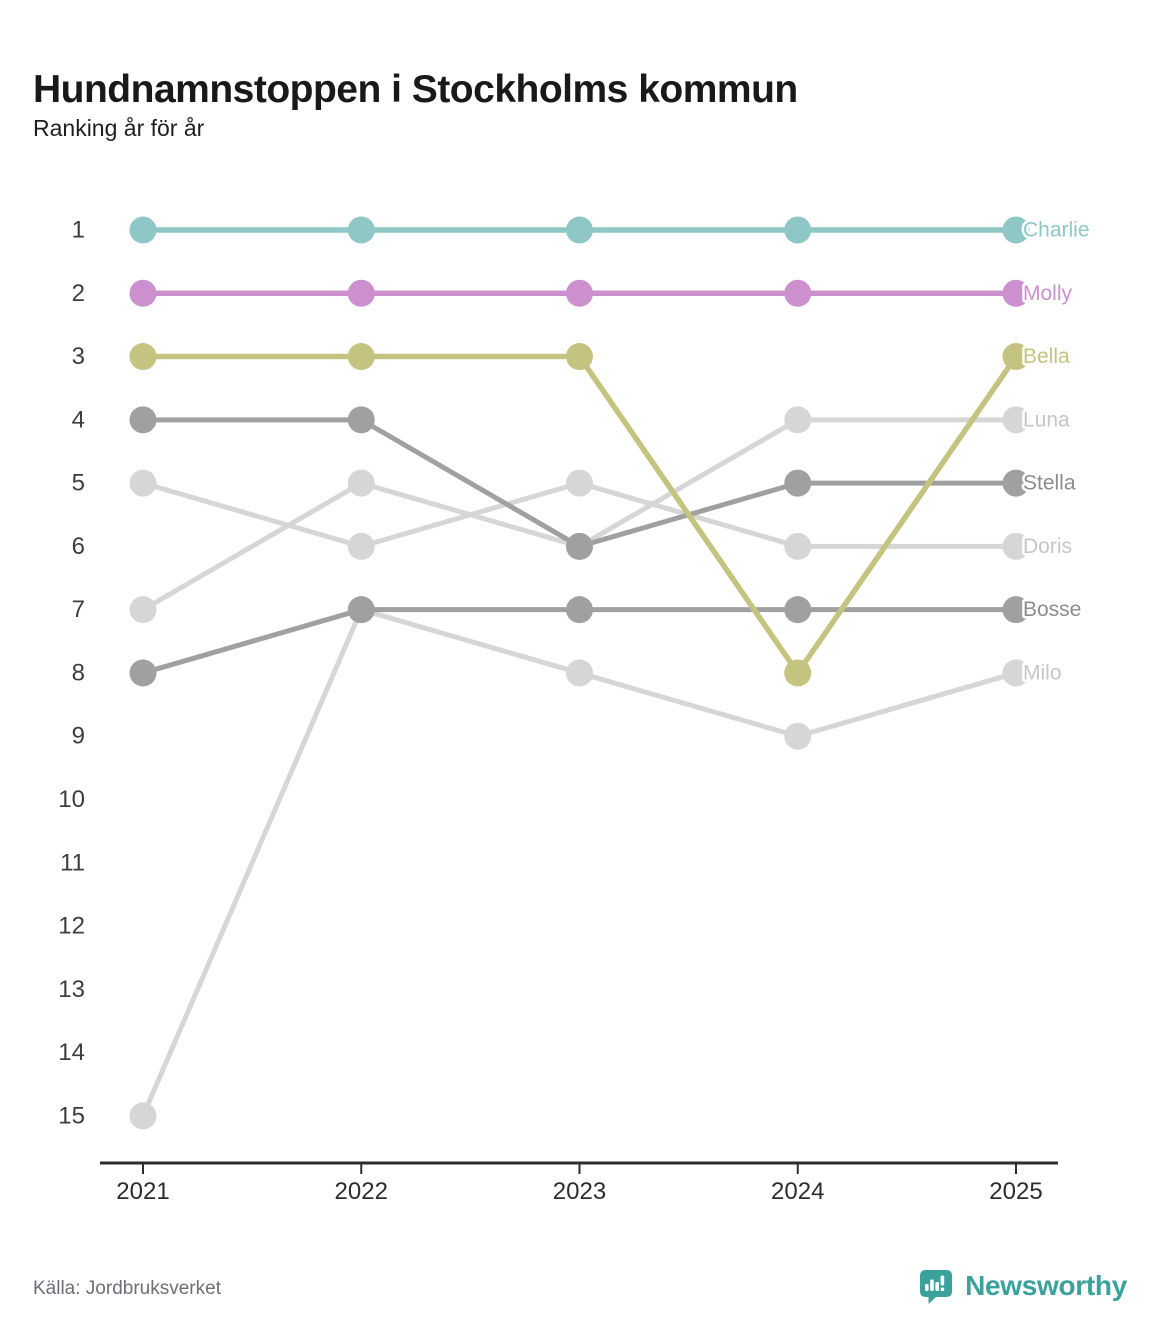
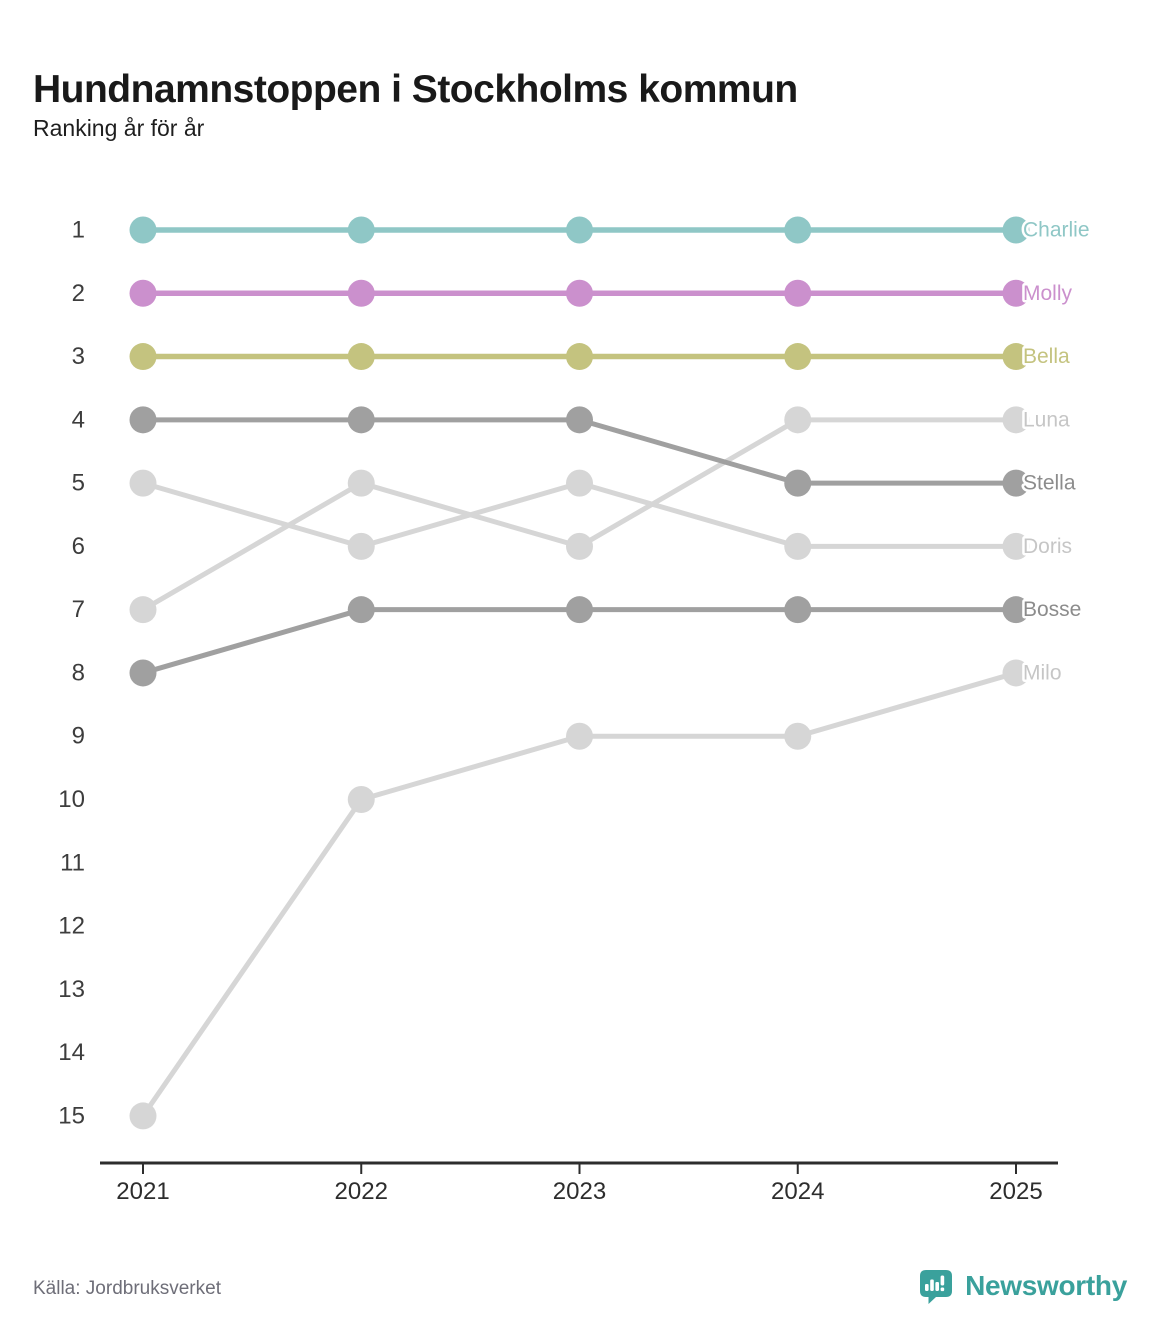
Milo/2022: 7 -> 10
Stella/2023: 6 -> 4
Milo/2023: 8 -> 9
Bella/2024: 8 -> 3
